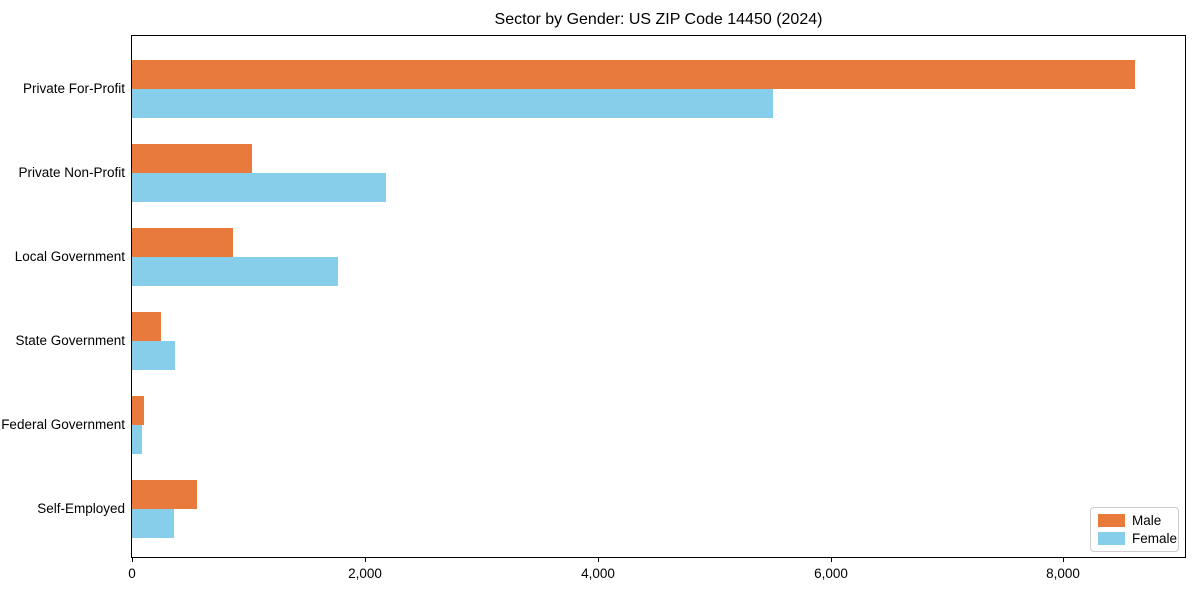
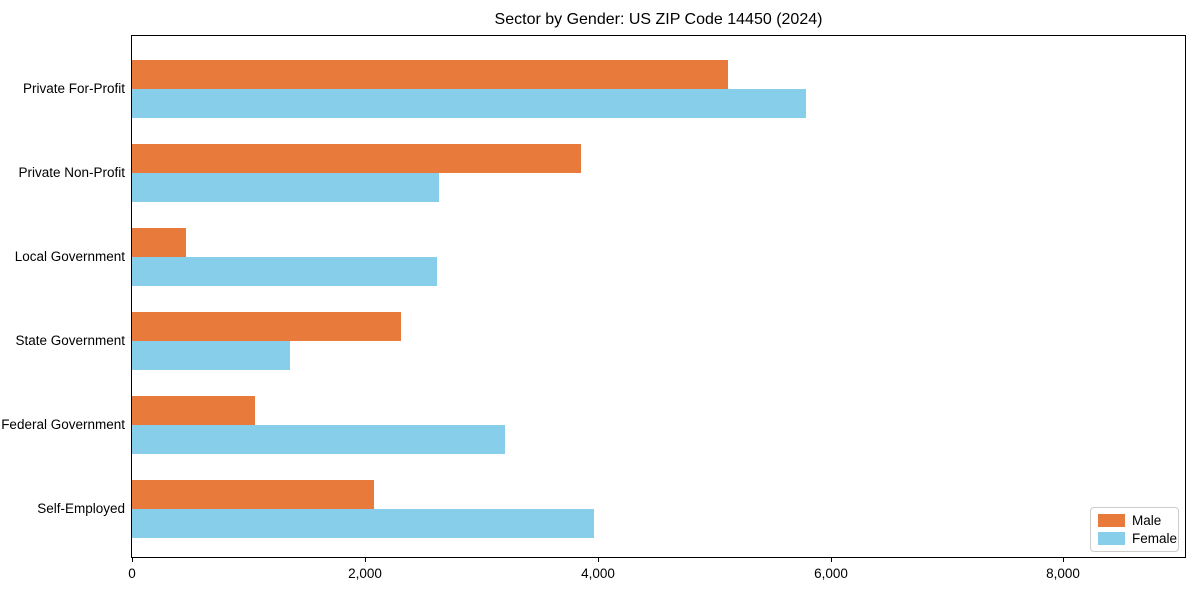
Male/Private For-Profit: 8620 -> 5120
Female/Private For-Profit: 5510 -> 5790
Male/Private Non-Profit: 1040 -> 3860
Female/Private Non-Profit: 2180 -> 2640
Male/Local Government: 870 -> 460
Female/Local Government: 1770 -> 2620
Male/State Government: 240 -> 2310
Female/State Government: 370 -> 1360
Male/Federal Government: 100 -> 1060
Female/Federal Government: 90 -> 3200
Male/Self-Employed: 560 -> 2080
Female/Self-Employed: 360 -> 3970
